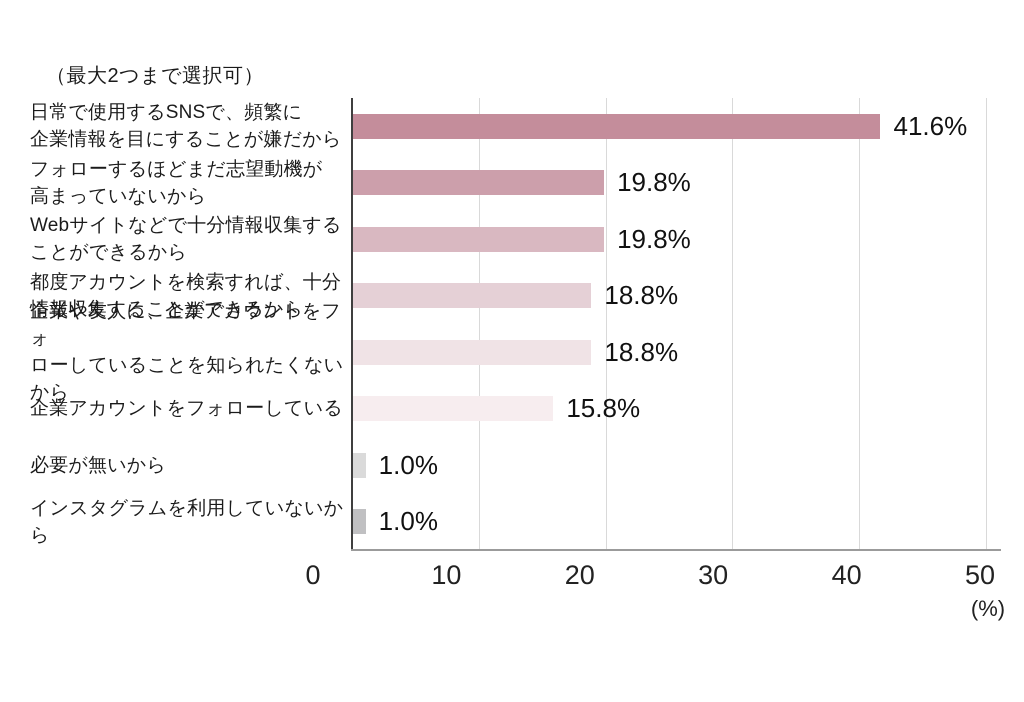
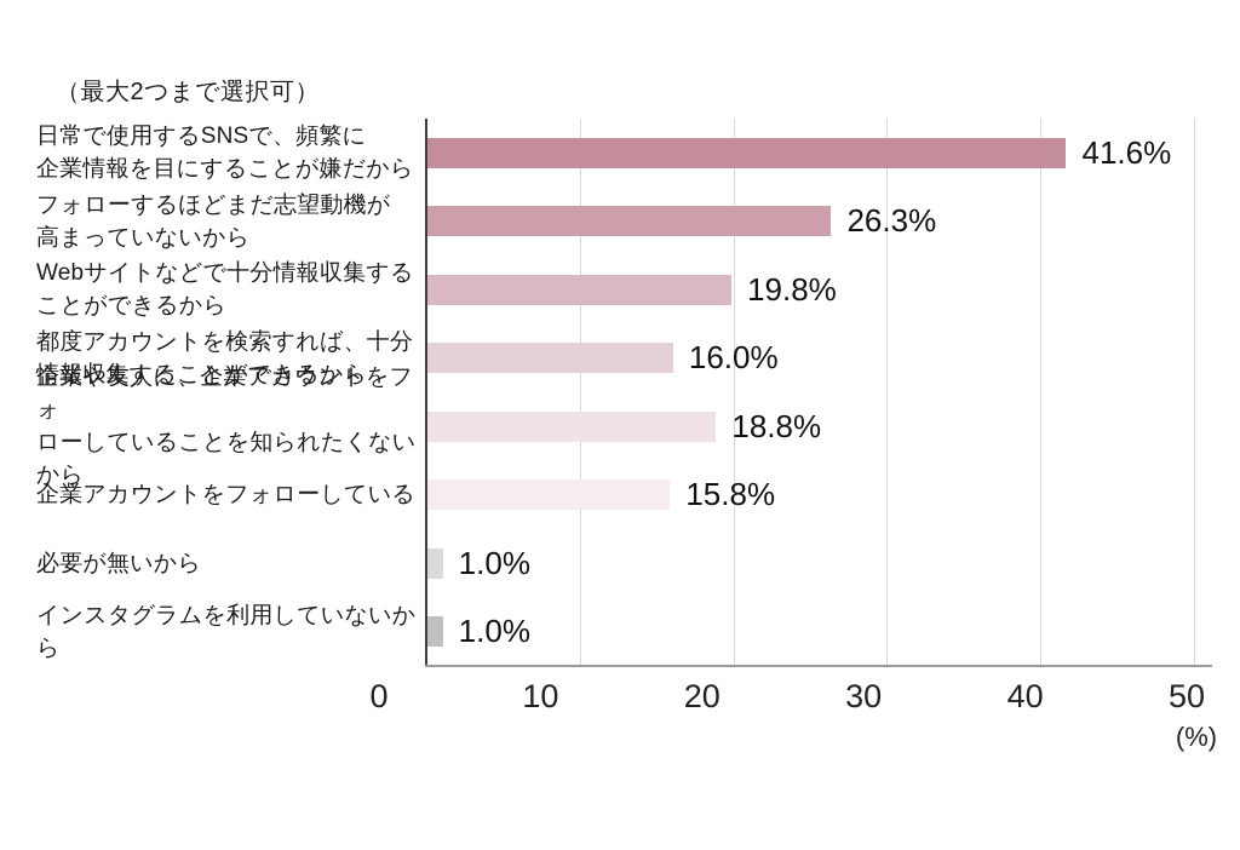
フォローするほどまだ志望動機が 高まっていないから: 19.8% -> 26.3%
都度アカウントを検索すれば、十分 情報収集することができるから: 18.8% -> 16.0%
